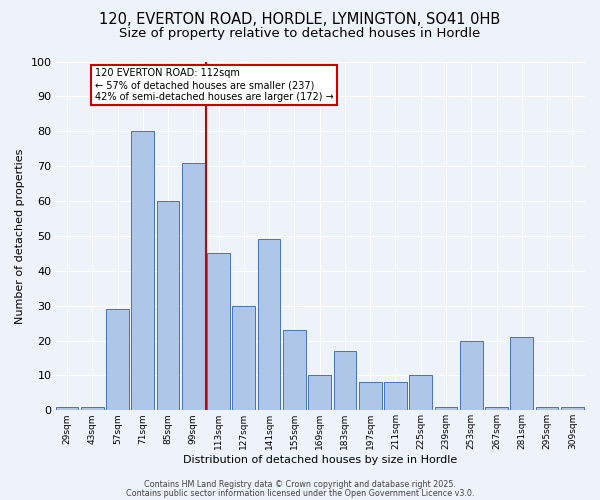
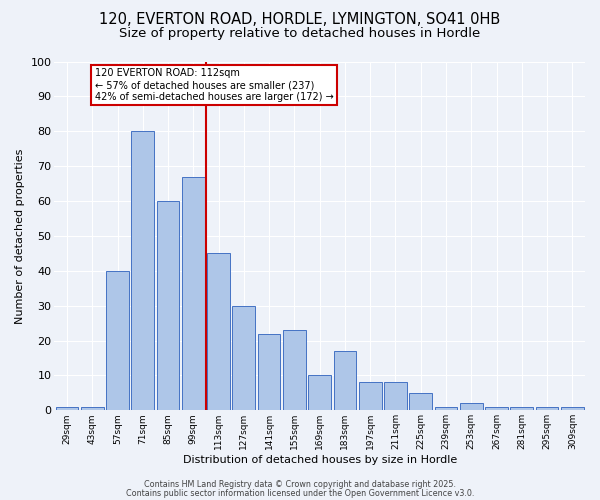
57sqm: 29 -> 40
99sqm: 71 -> 67
141sqm: 49 -> 22
225sqm: 10 -> 5
253sqm: 20 -> 2
281sqm: 21 -> 1
